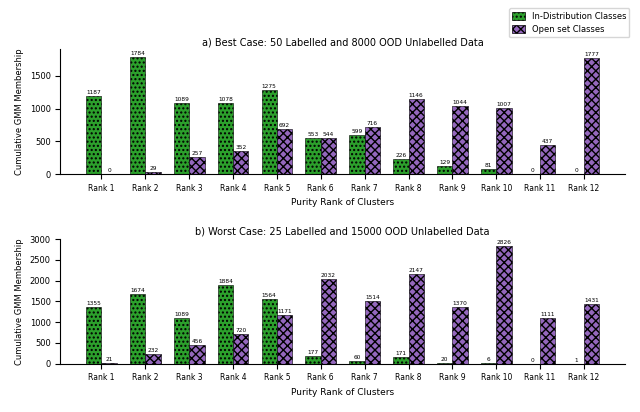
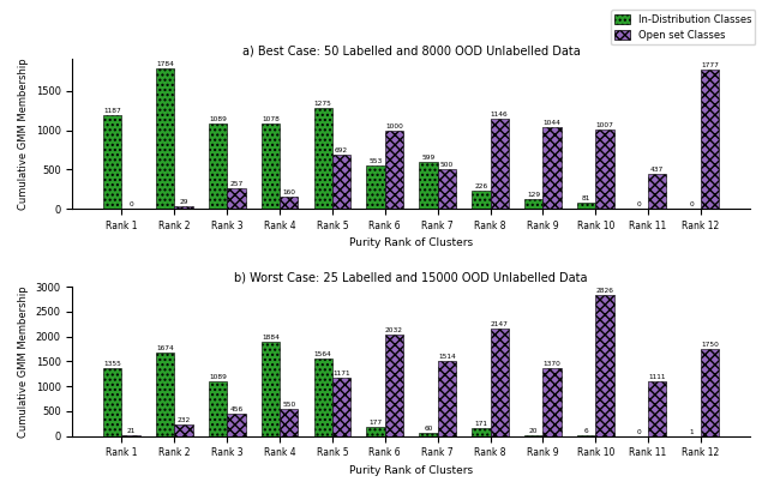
a) Best Case: 50 Labelled and 8000 OOD Unlabelled Data/Open set Classes/Rank 4: 350 -> 160
a) Best Case: 50 Labelled and 8000 OOD Unlabelled Data/Open set Classes/Rank 6: 540 -> 1000
a) Best Case: 50 Labelled and 8000 OOD Unlabelled Data/Open set Classes/Rank 7: 720 -> 500
b) Worst Case: 25 Labelled and 15000 OOD Unlabelled Data/Open set Classes/Rank 4: 720 -> 550
b) Worst Case: 25 Labelled and 15000 OOD Unlabelled Data/Open set Classes/Rank 12: 1430 -> 1750
